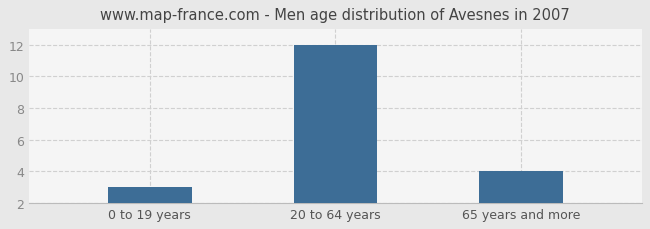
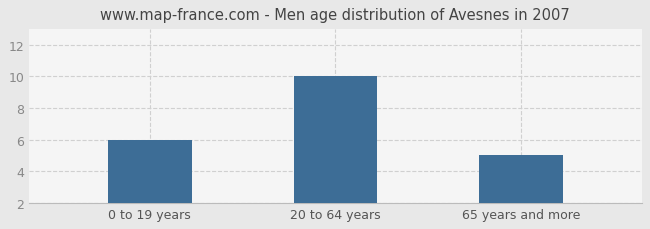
0 to 19 years: 3 -> 6
20 to 64 years: 12 -> 10
65 years and more: 4 -> 5
